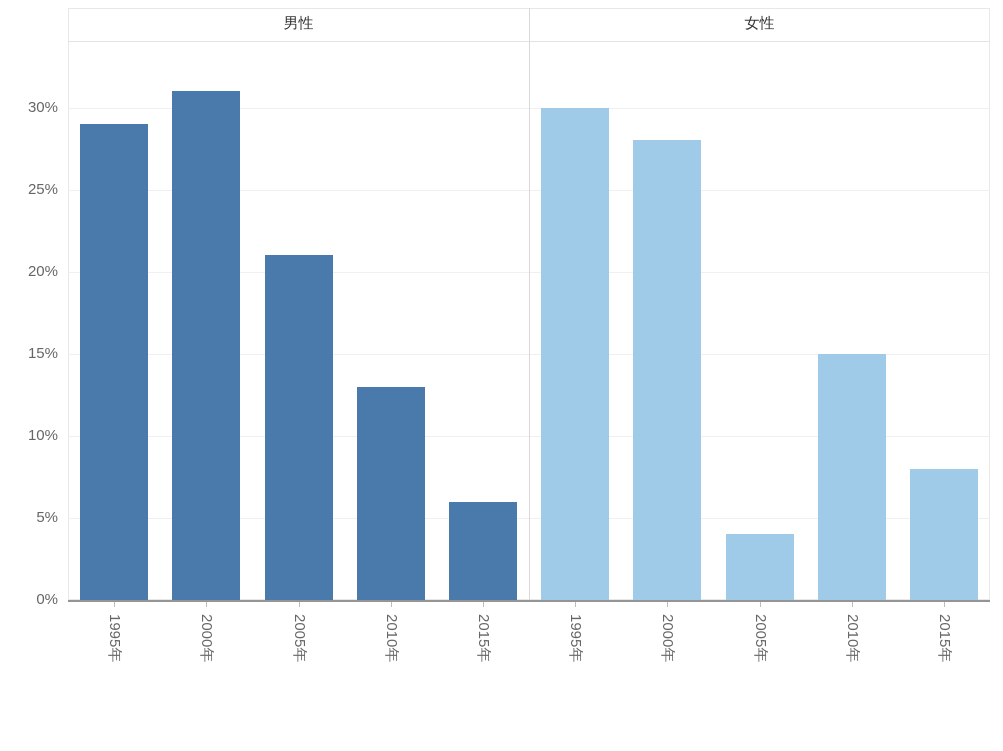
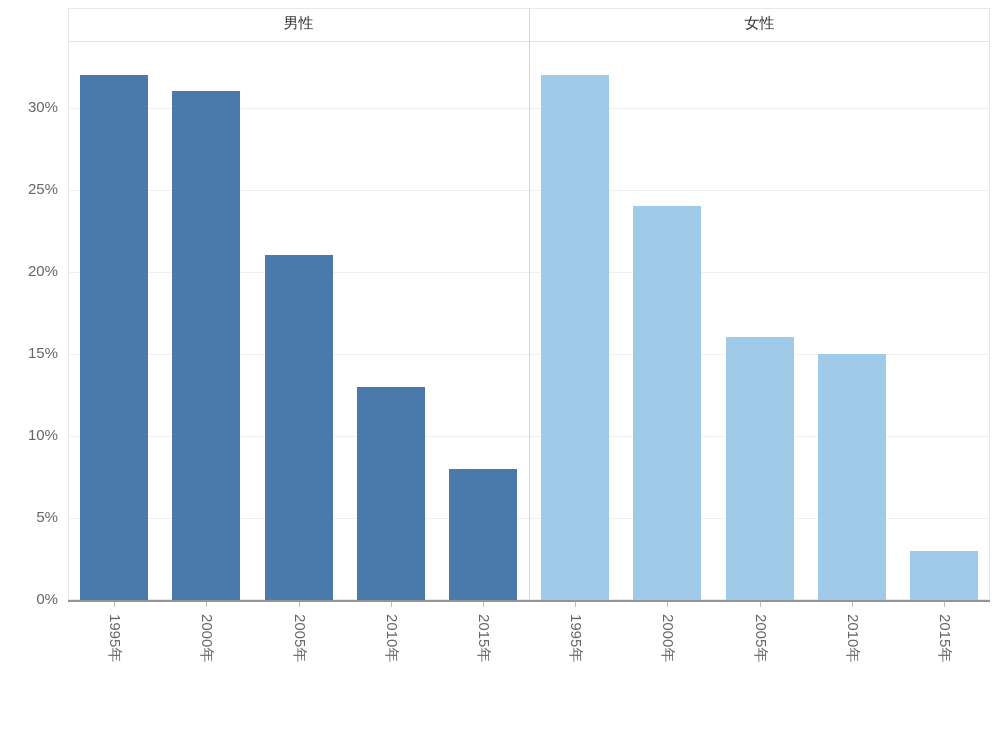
男性/1995年: 29% -> 32%
女性/1995年: 30% -> 32%
女性/2000年: 28% -> 24%
女性/2005年: 4% -> 16%
男性/2015年: 6% -> 8%
女性/2015年: 8% -> 3%
